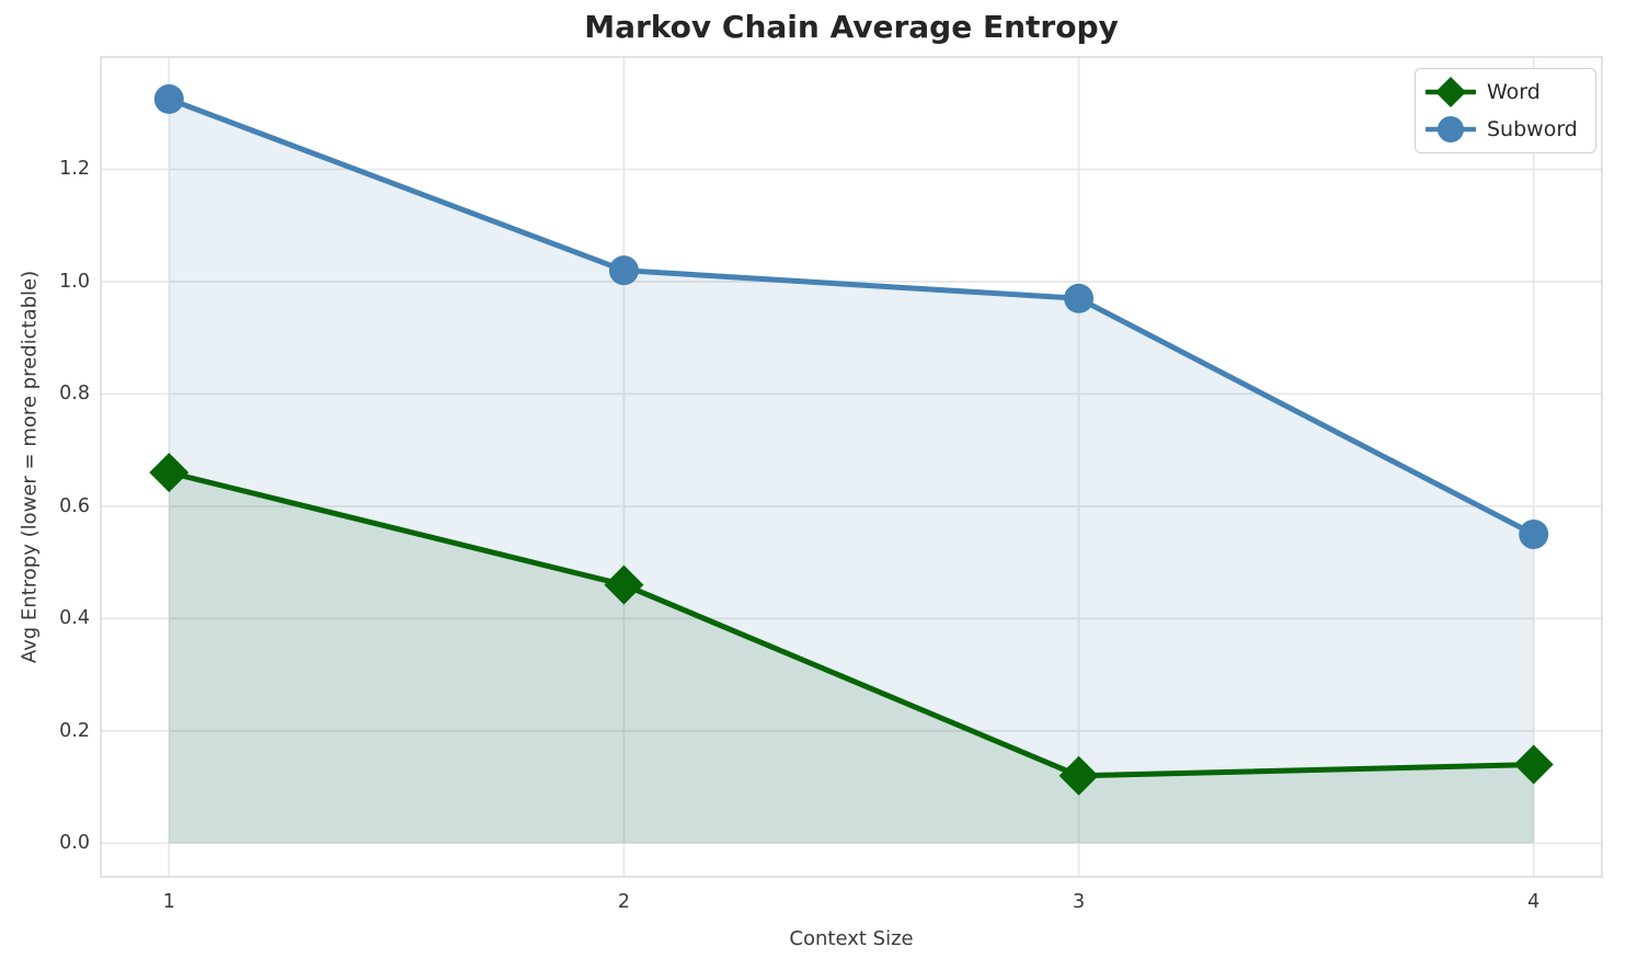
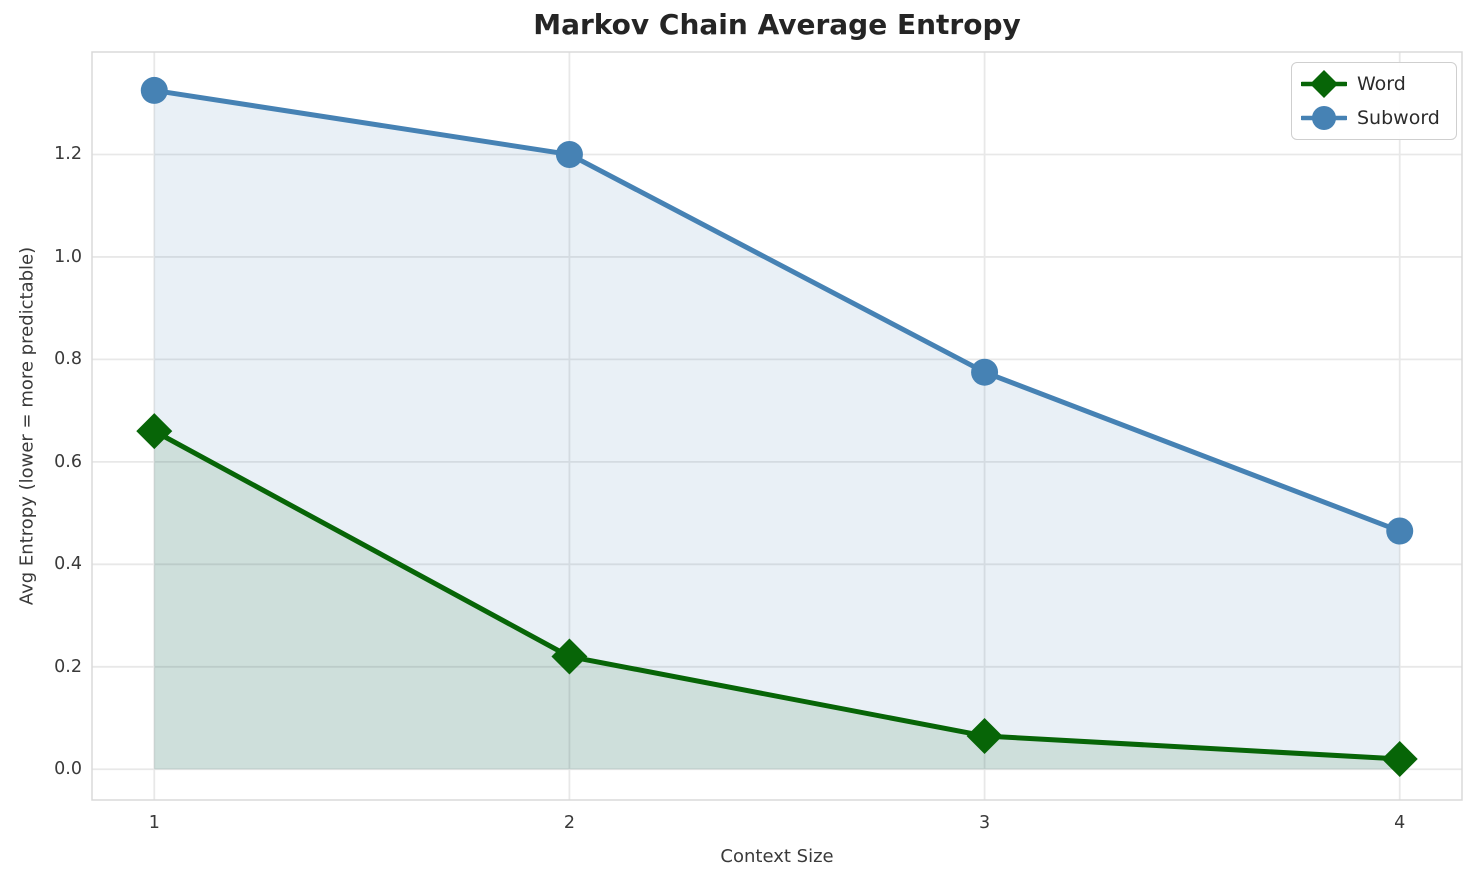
Word/2: 0.46 -> 0.22
Subword/2: 1.02 -> 1.20
Word/3: 0.12 -> 0.07
Subword/3: 0.97 -> 0.78
Word/4: 0.14 -> 0.02
Subword/4: 0.55 -> 0.47
